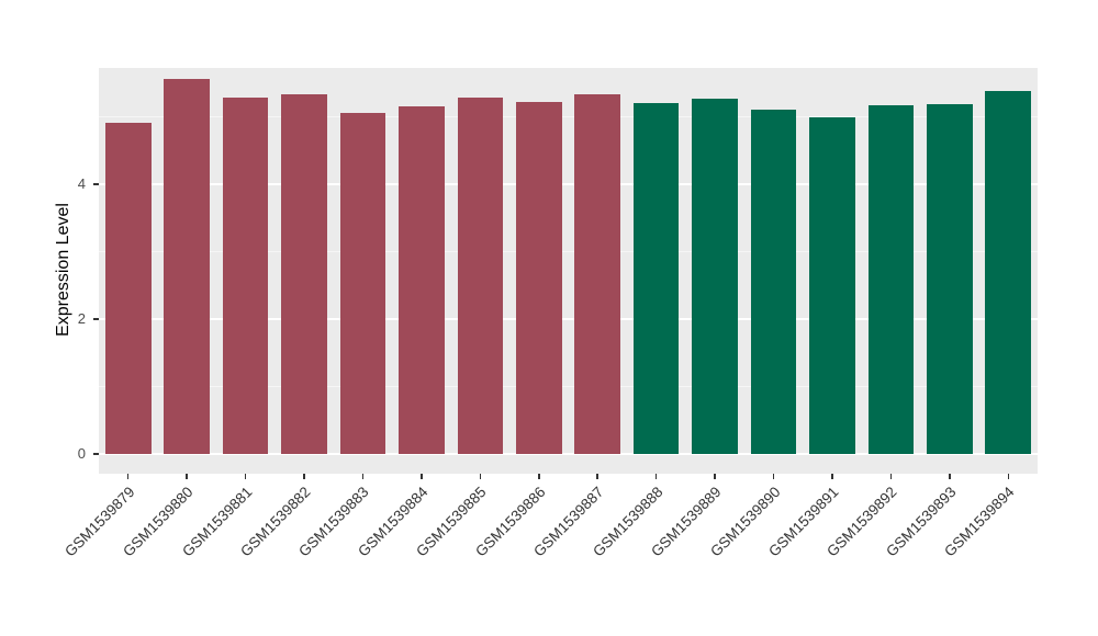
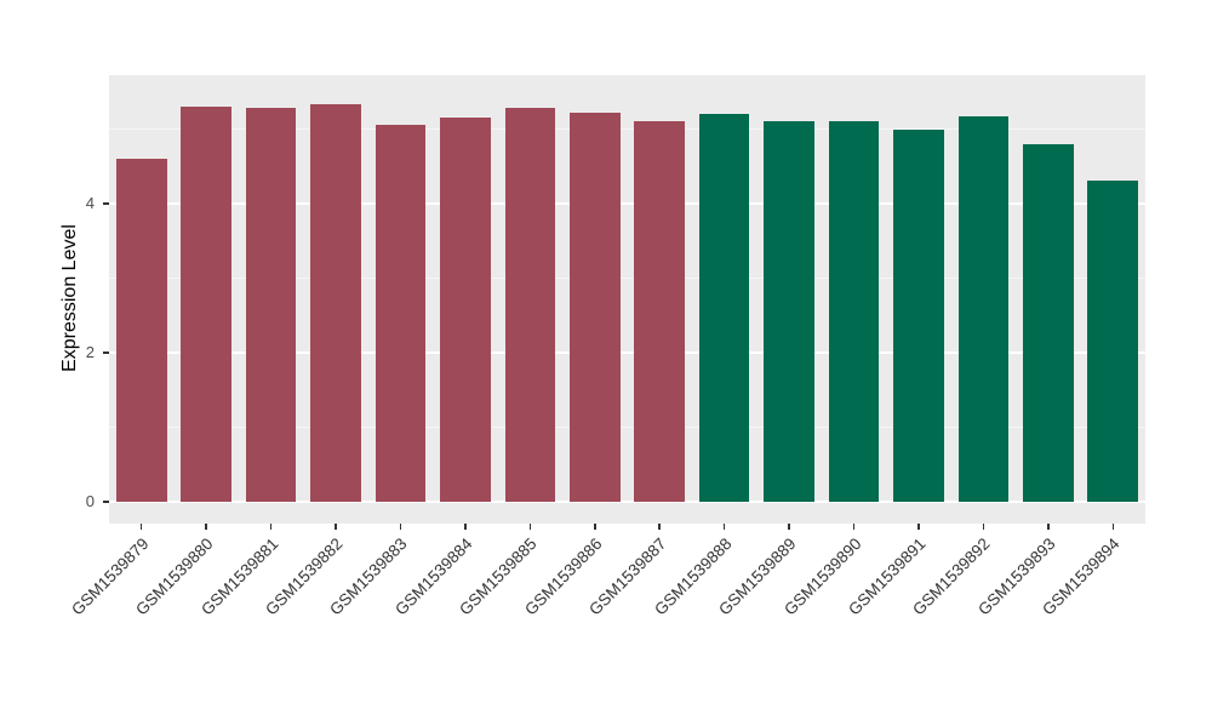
GSM1539879: 4.9 -> 4.6
GSM1539880: 5.5 -> 5.3
GSM1539887: 5.3 -> 5.1
GSM1539889: 5.3 -> 5.1
GSM1539893: 5.2 -> 4.8
GSM1539894: 5.4 -> 4.3
